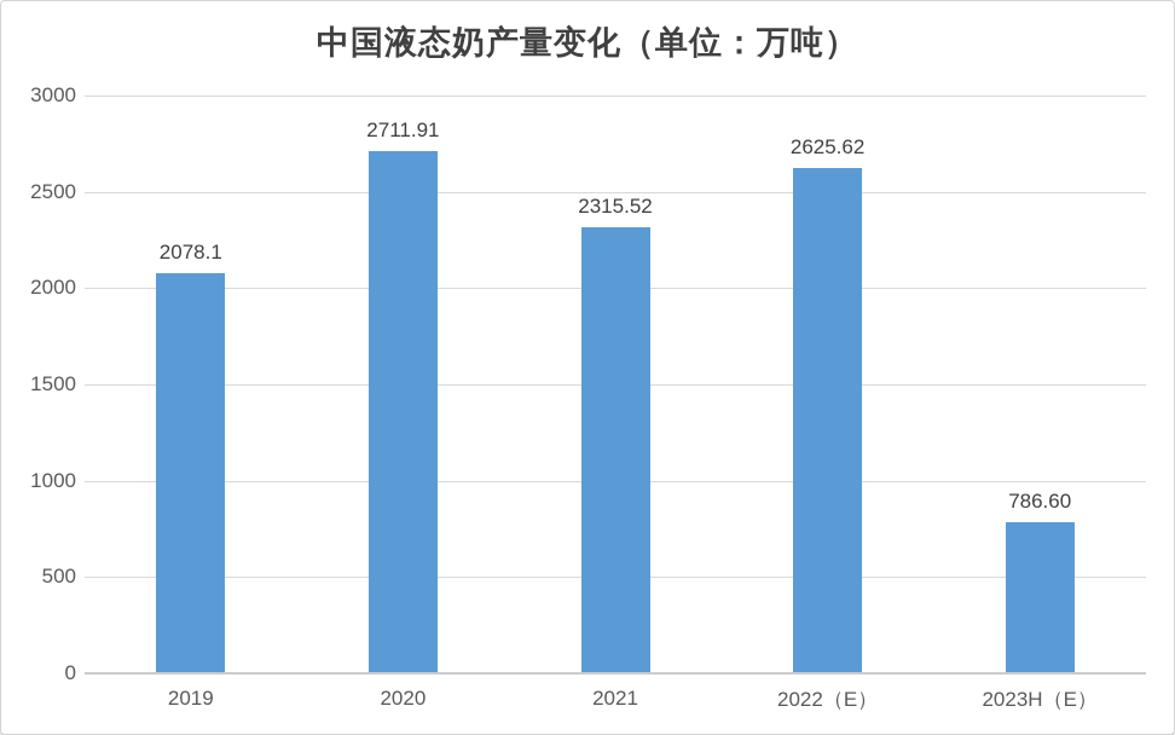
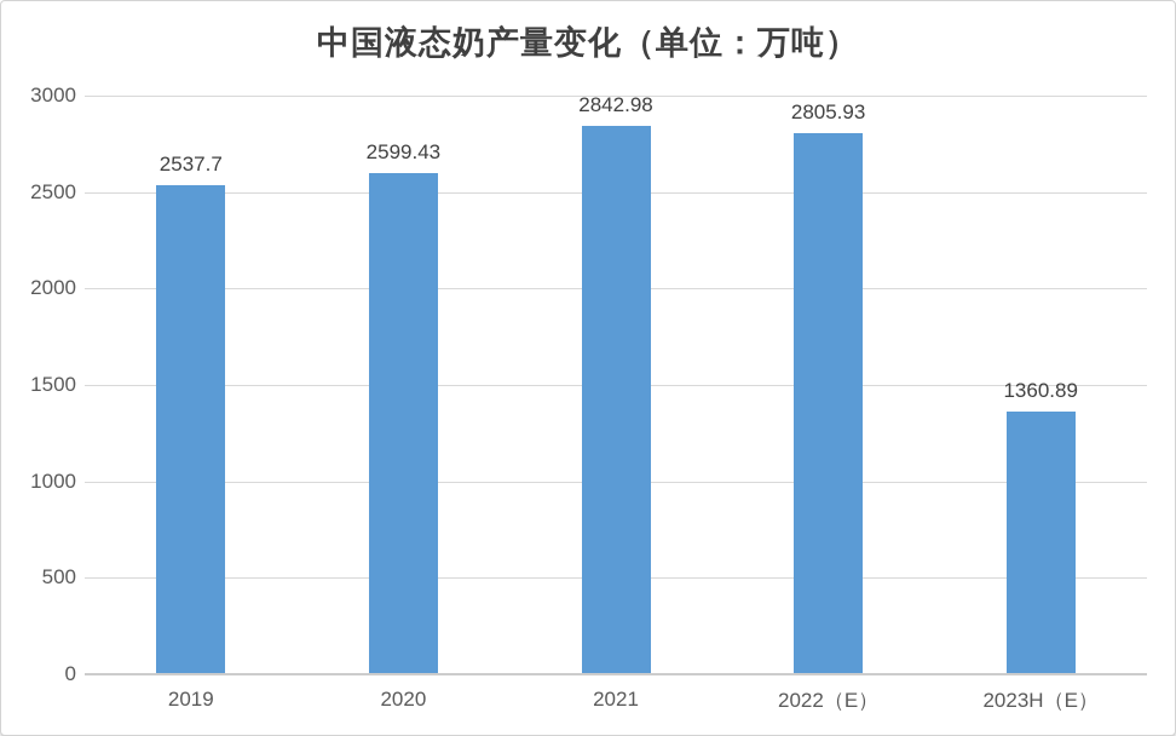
2019: 2078.1 -> 2537.7
2020: 2711.91 -> 2599.43
2021: 2315.52 -> 2842.98
2022（E）: 2625.62 -> 2805.93
2023H（E）: 786.60 -> 1360.89
